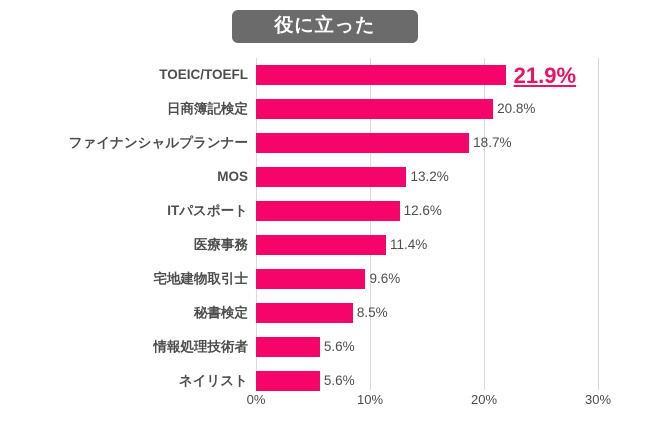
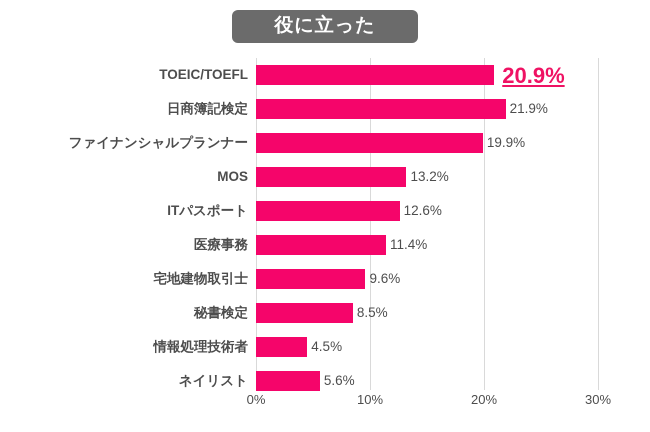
TOEIC/TOEFL: 21.9% -> 20.9%
日商簿記検定: 20.8% -> 21.9%
ファイナンシャルプランナー: 18.7% -> 19.9%
情報処理技術者: 5.6% -> 4.5%
